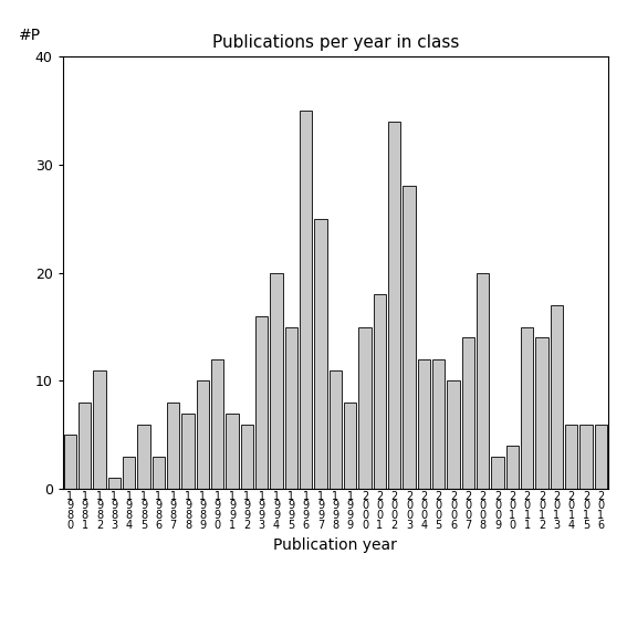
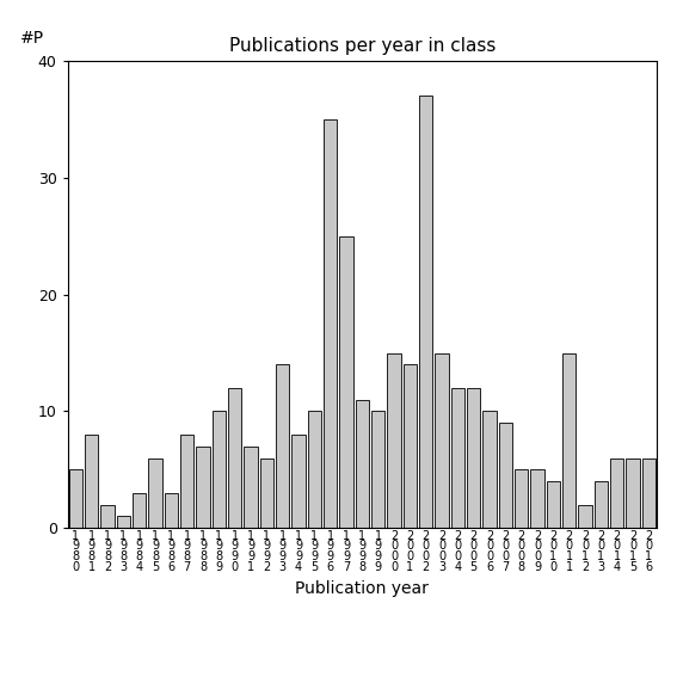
1 9 8 2: 11 -> 2
1 9 9 3: 16 -> 14
1 9 9 4: 20 -> 8
1 9 9 5: 15 -> 10
1 9 9 9: 8 -> 10
2 0 0 1: 18 -> 14
2 0 0 2: 34 -> 37
2 0 0 3: 28 -> 15
2 0 0 7: 14 -> 9
2 0 0 8: 20 -> 5
2 0 0 9: 3 -> 5
2 0 1 2: 14 -> 2
2 0 1 3: 17 -> 4
